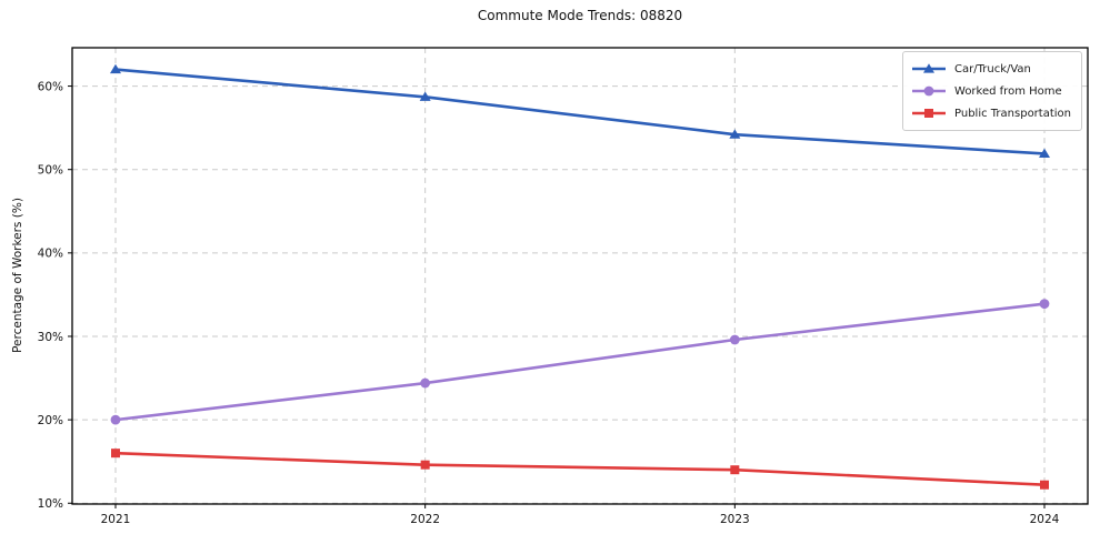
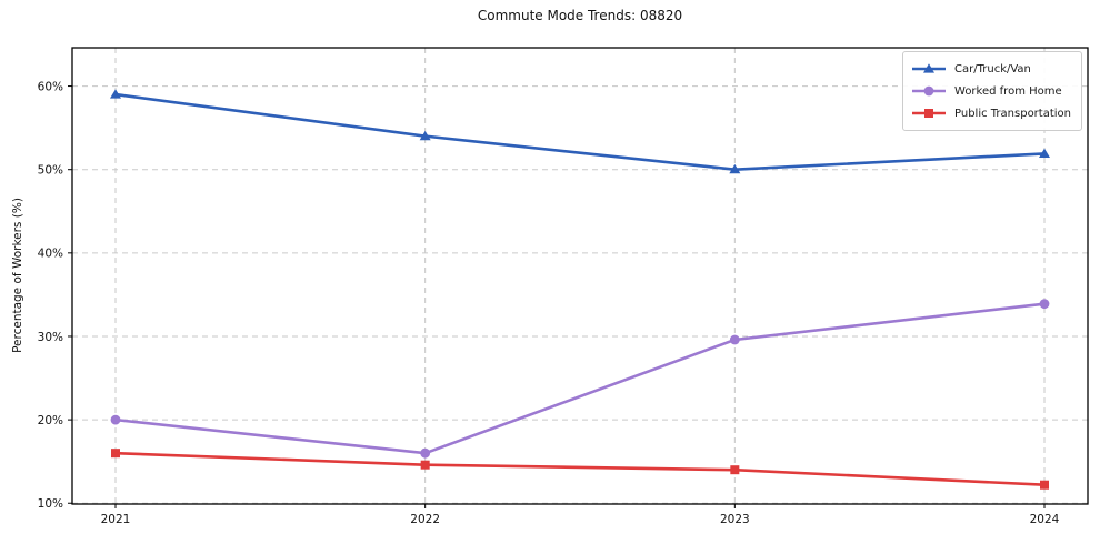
Car/Truck/Van/2021: 62% -> 59%
Car/Truck/Van/2022: 59% -> 54%
Worked from Home/2022: 24% -> 16%
Car/Truck/Van/2023: 54% -> 50%
